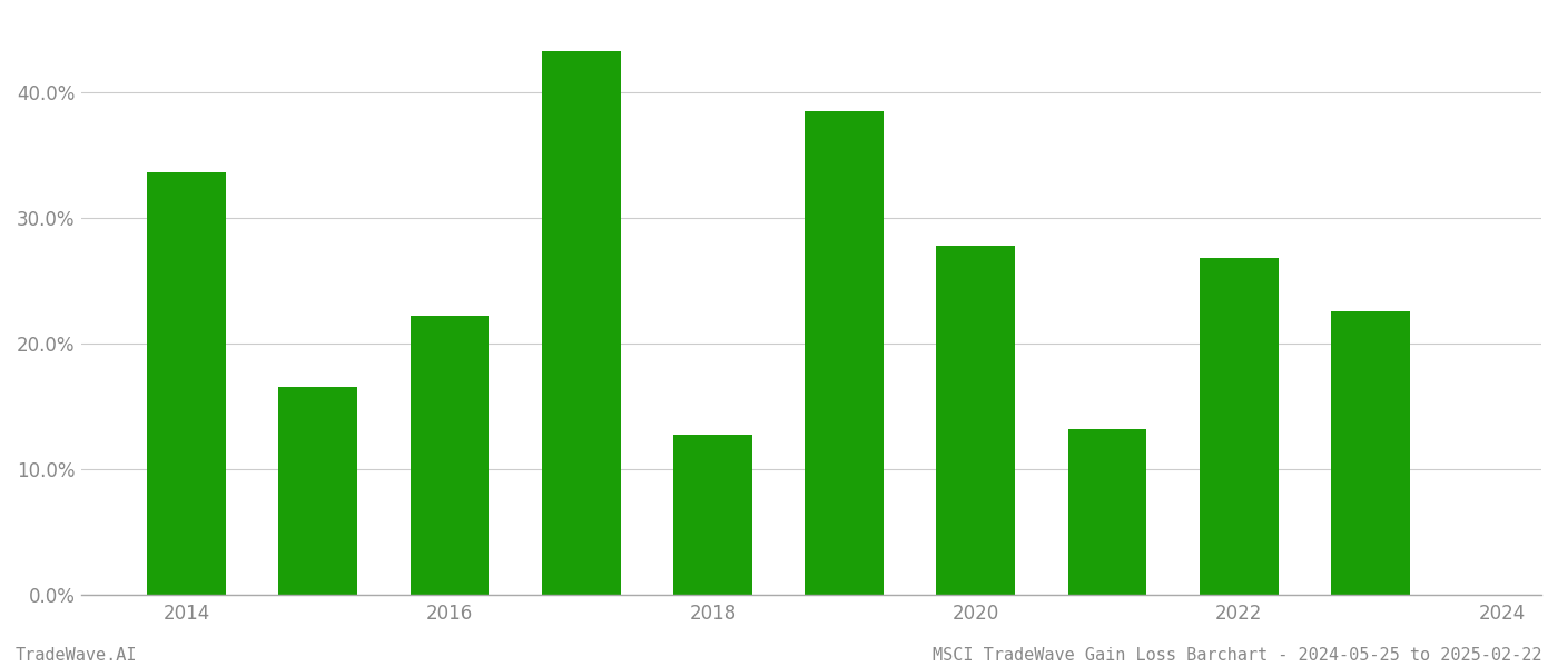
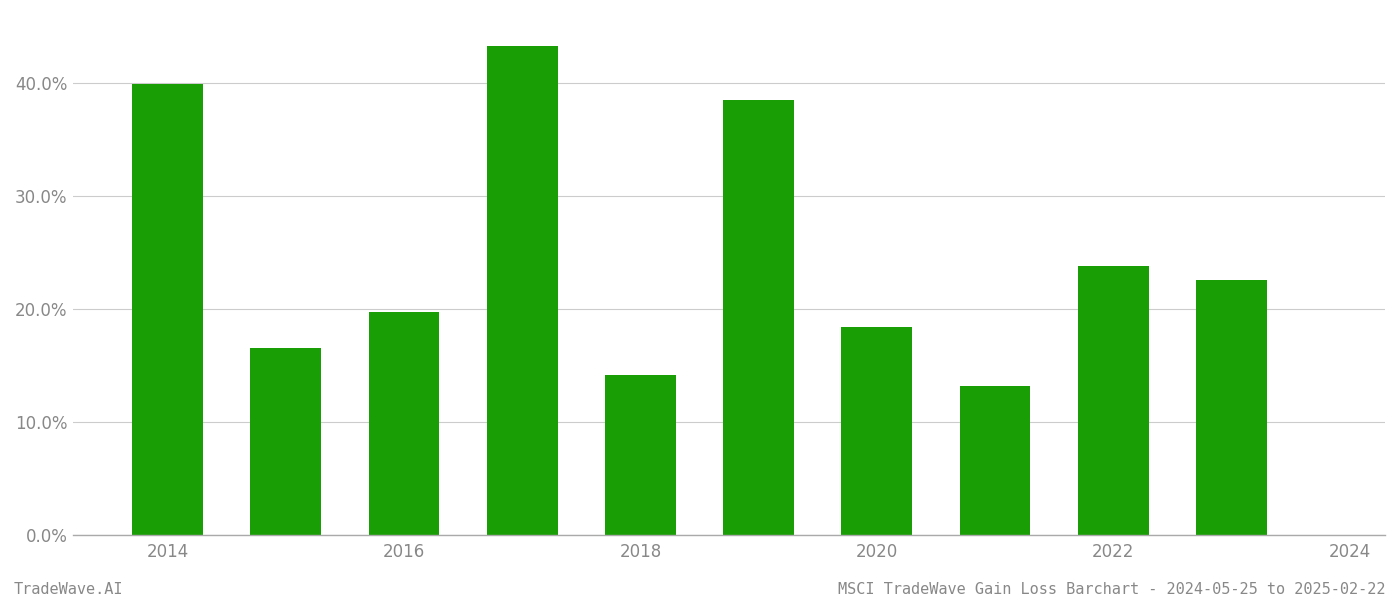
2014: 33.6% -> 39.9%
2016: 22.2% -> 19.7%
2018: 12.7% -> 14.1%
2020: 27.8% -> 18.4%
2022: 26.8% -> 23.8%
